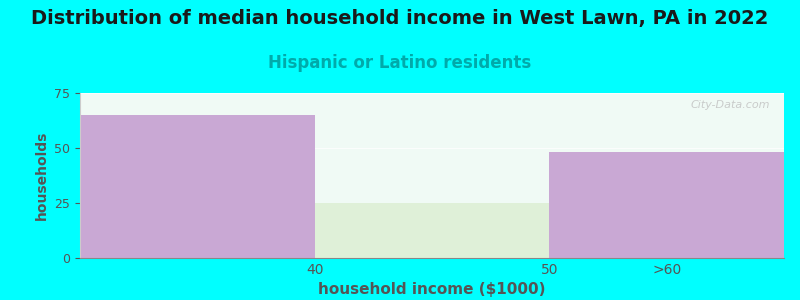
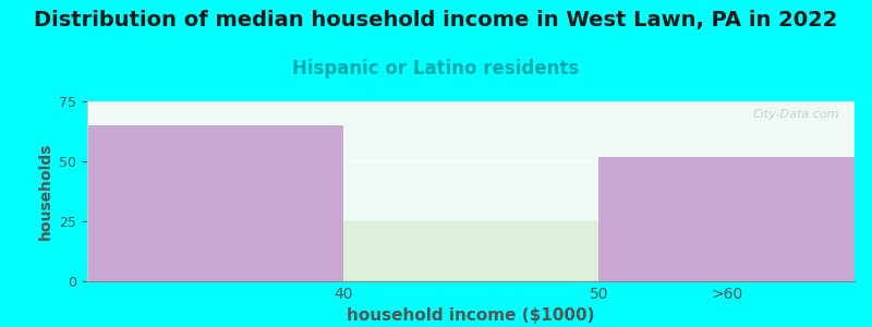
>60: 48 -> 52
